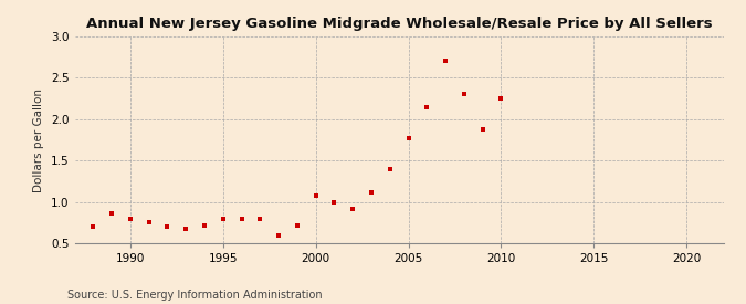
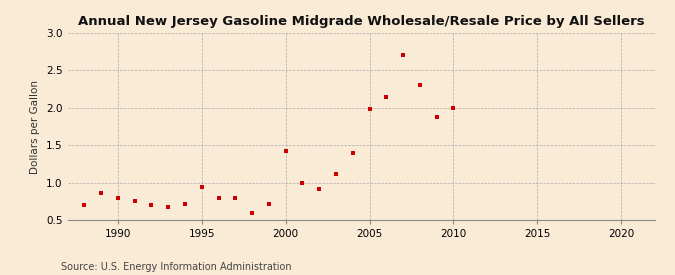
1995: 0.79 -> 0.94
2000: 1.08 -> 1.42
2005: 1.77 -> 1.98
2010: 2.25 -> 2.00
